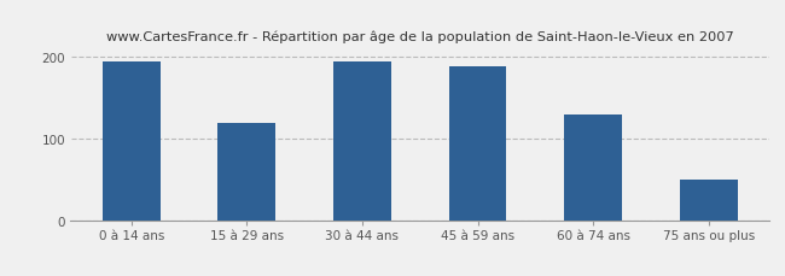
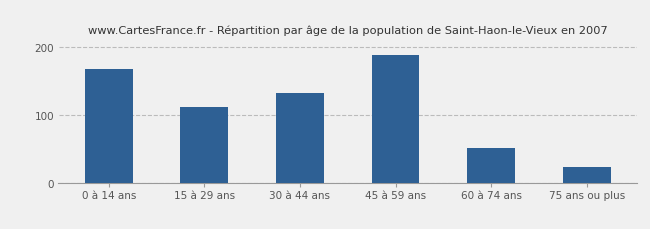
0 à 14 ans: 194 -> 168
15 à 29 ans: 120 -> 112
30 à 44 ans: 195 -> 132
60 à 74 ans: 130 -> 52
75 ans ou plus: 50 -> 24
